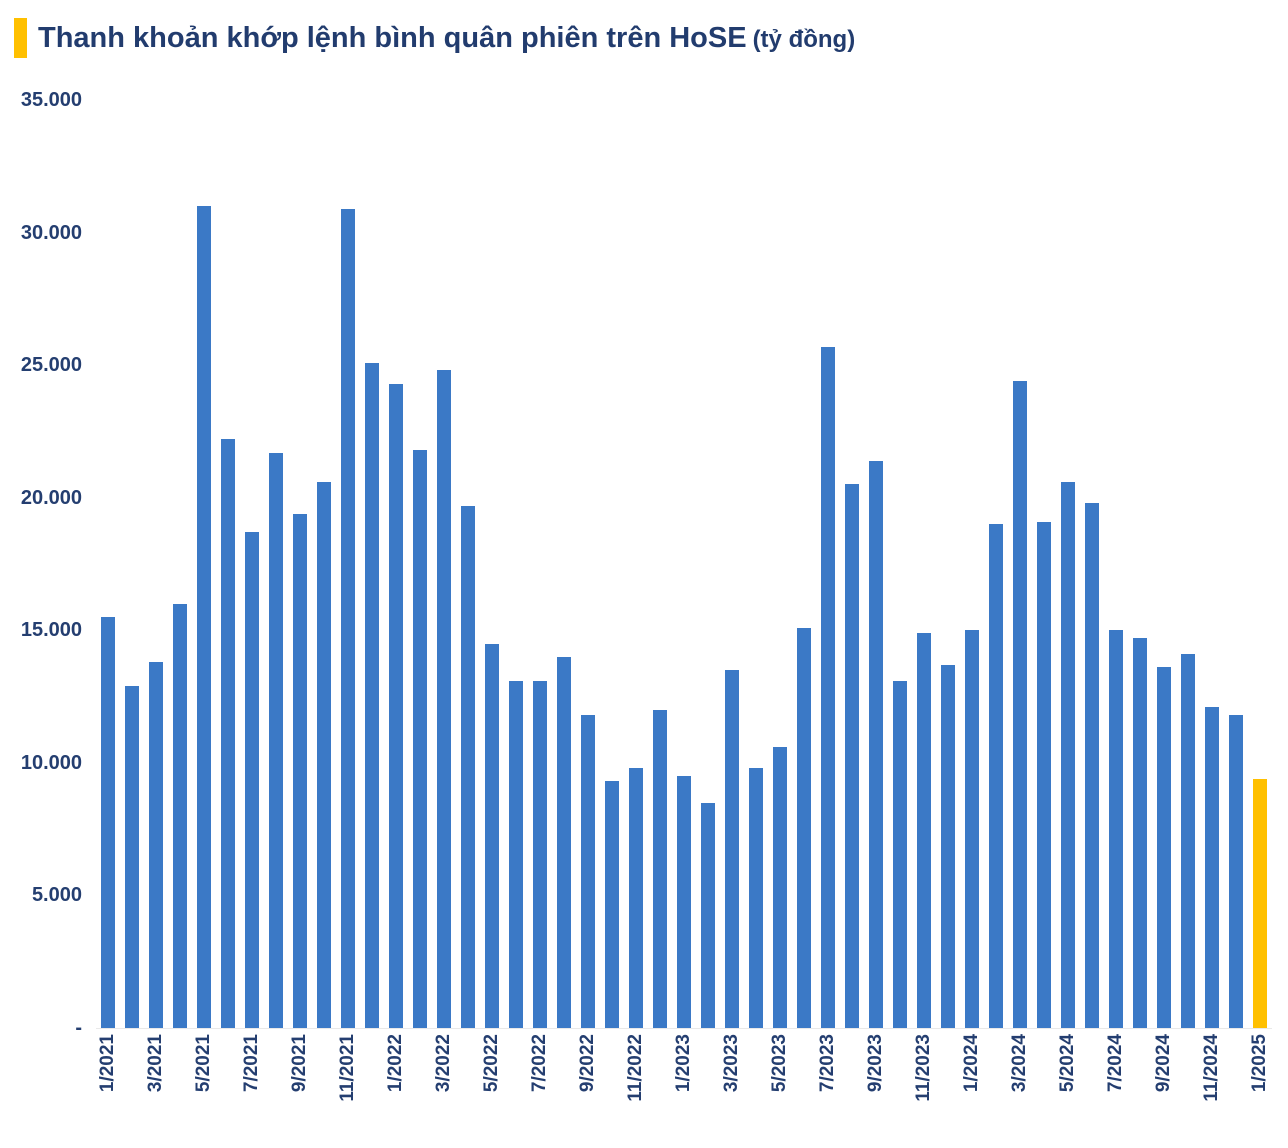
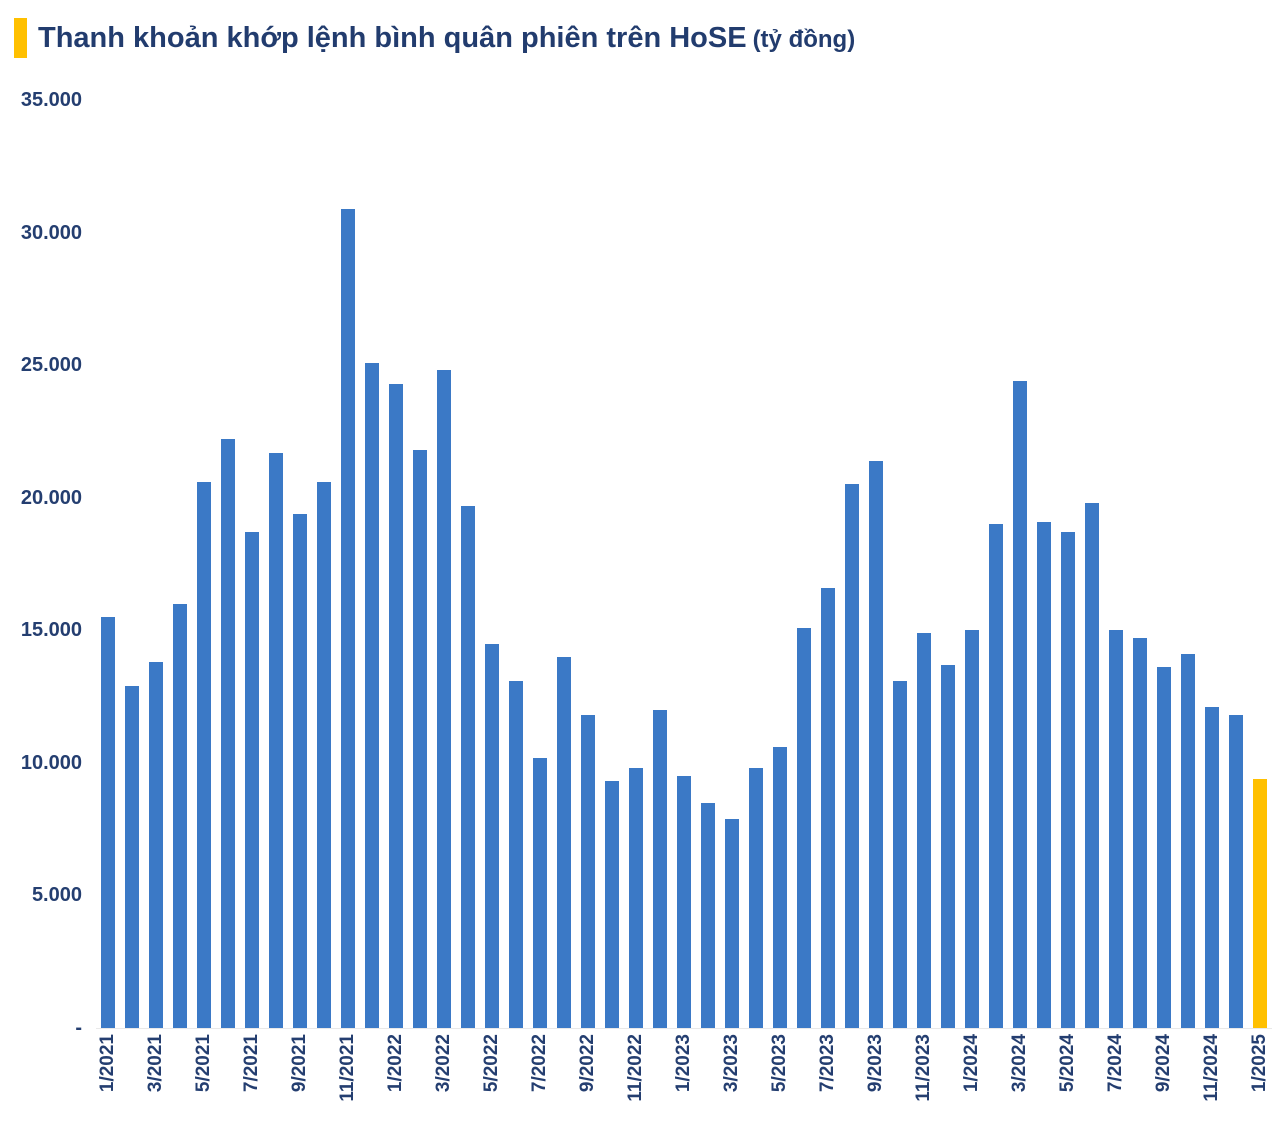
5/2021: 31000 -> 20600
7/2022: 13100 -> 10200
3/2023: 13500 -> 7900
7/2023: 25700 -> 16600
5/2024: 20600 -> 18700
